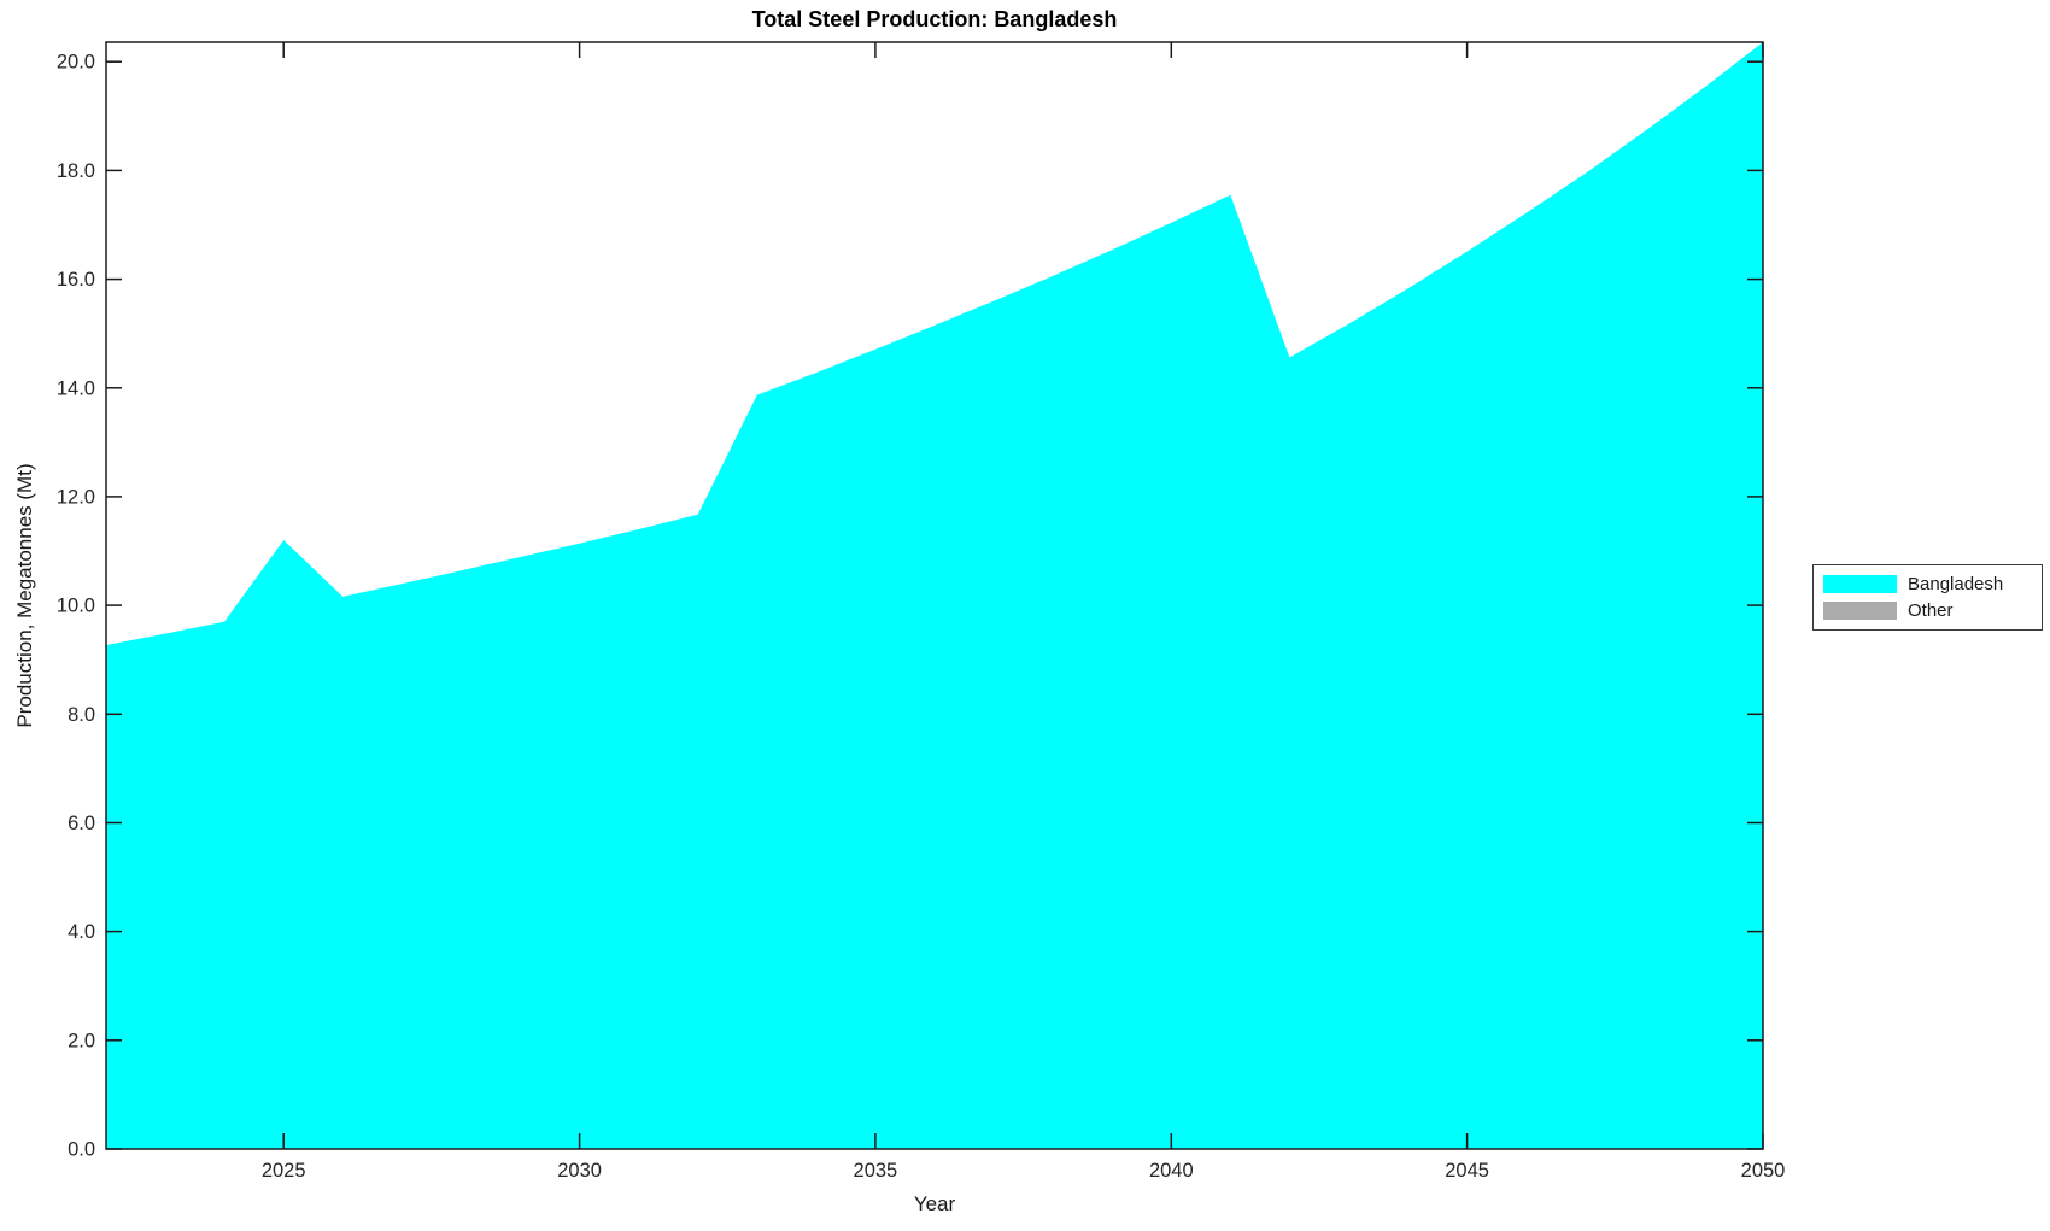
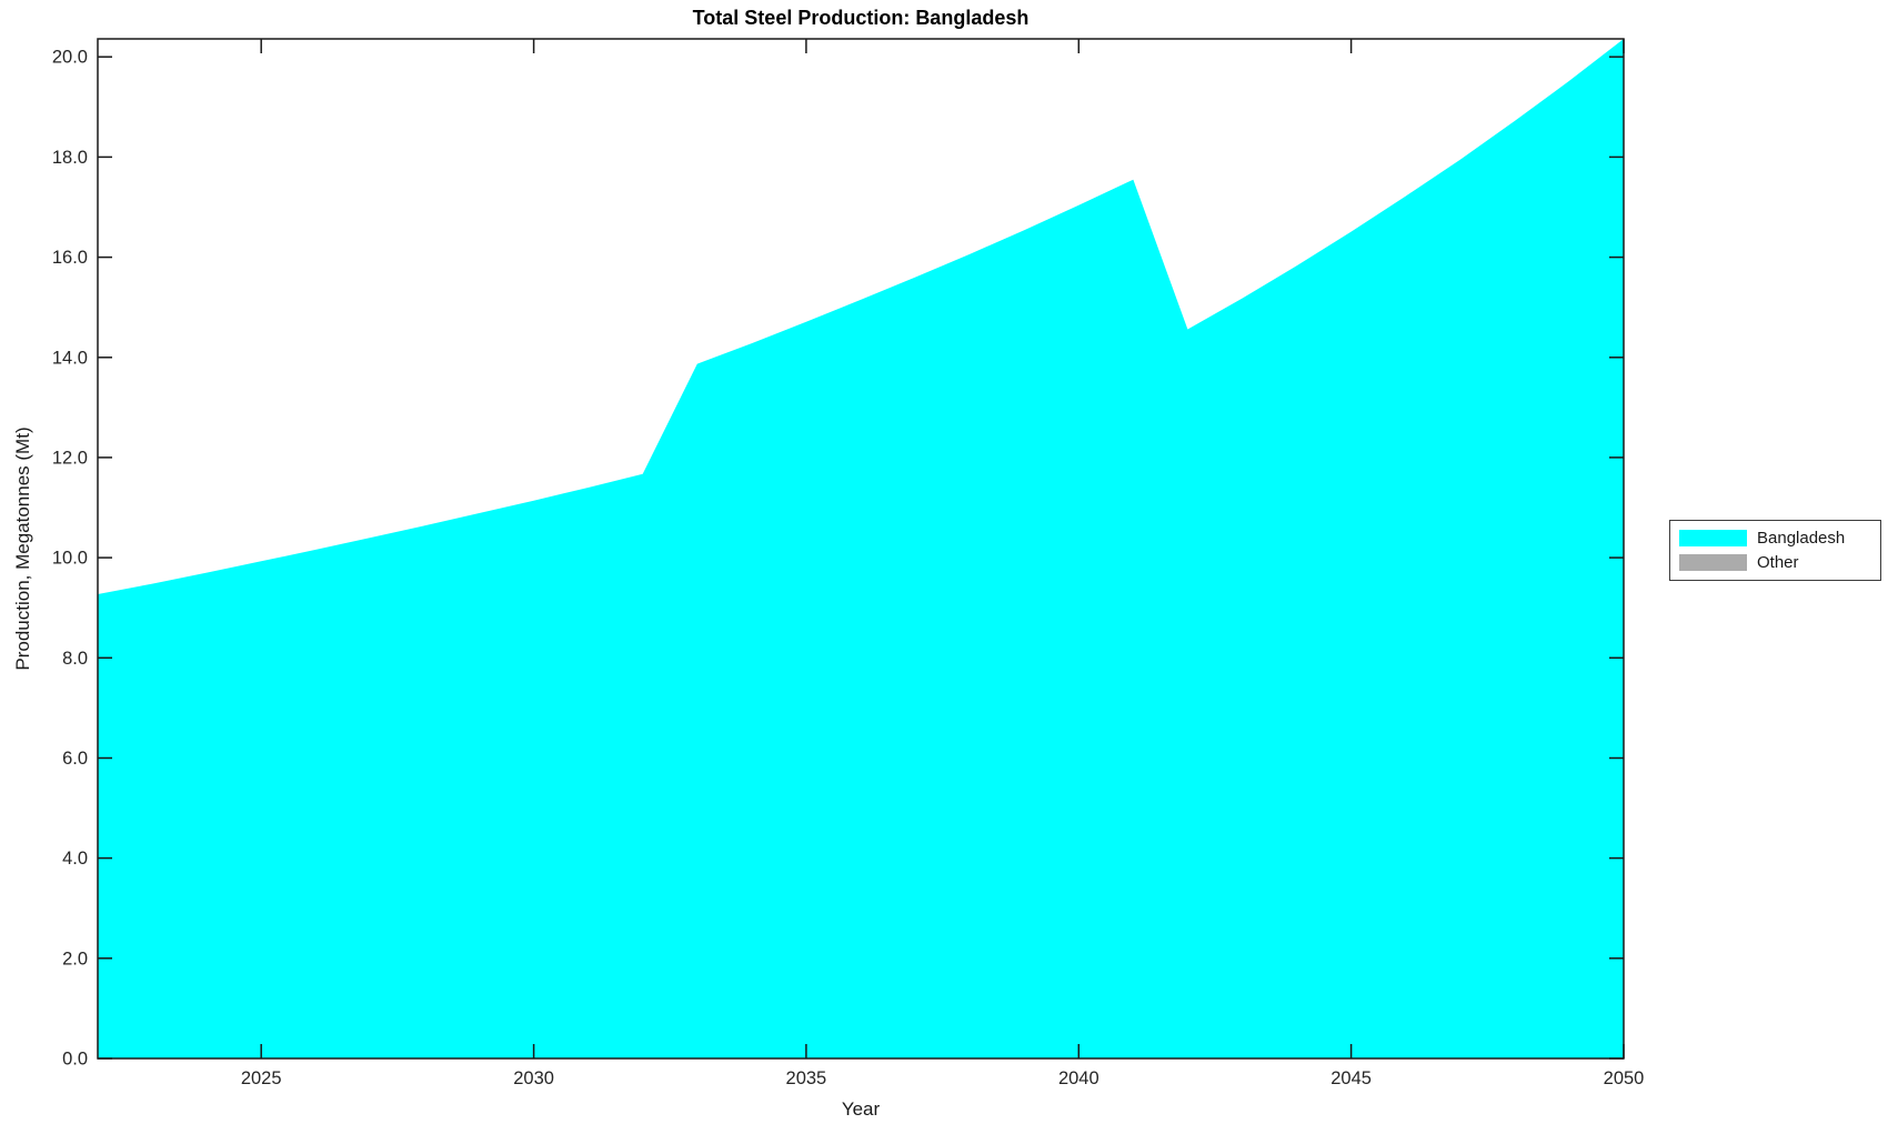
2025: 11.2 -> 9.9
